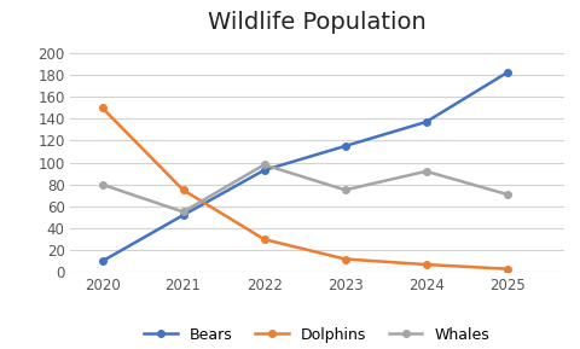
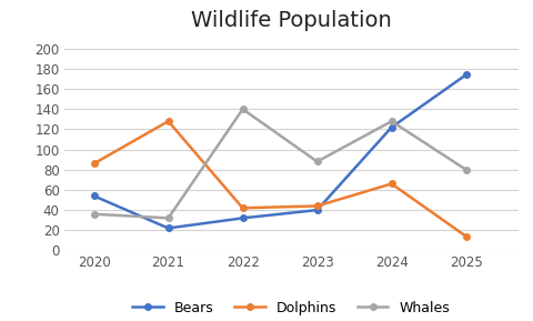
Bears/2020: 10 -> 54
Dolphins/2020: 150 -> 86
Whales/2020: 80 -> 36
Bears/2021: 52 -> 22
Dolphins/2021: 75 -> 128
Whales/2021: 55 -> 32
Bears/2022: 93 -> 32
Dolphins/2022: 30 -> 42
Whales/2022: 98 -> 140
Bears/2023: 115 -> 40
Dolphins/2023: 12 -> 44
Whales/2023: 75 -> 88
Bears/2024: 137 -> 122
Dolphins/2024: 7 -> 66
Whales/2024: 92 -> 128
Bears/2025: 182 -> 174
Dolphins/2025: 3 -> 14
Whales/2025: 71 -> 80
